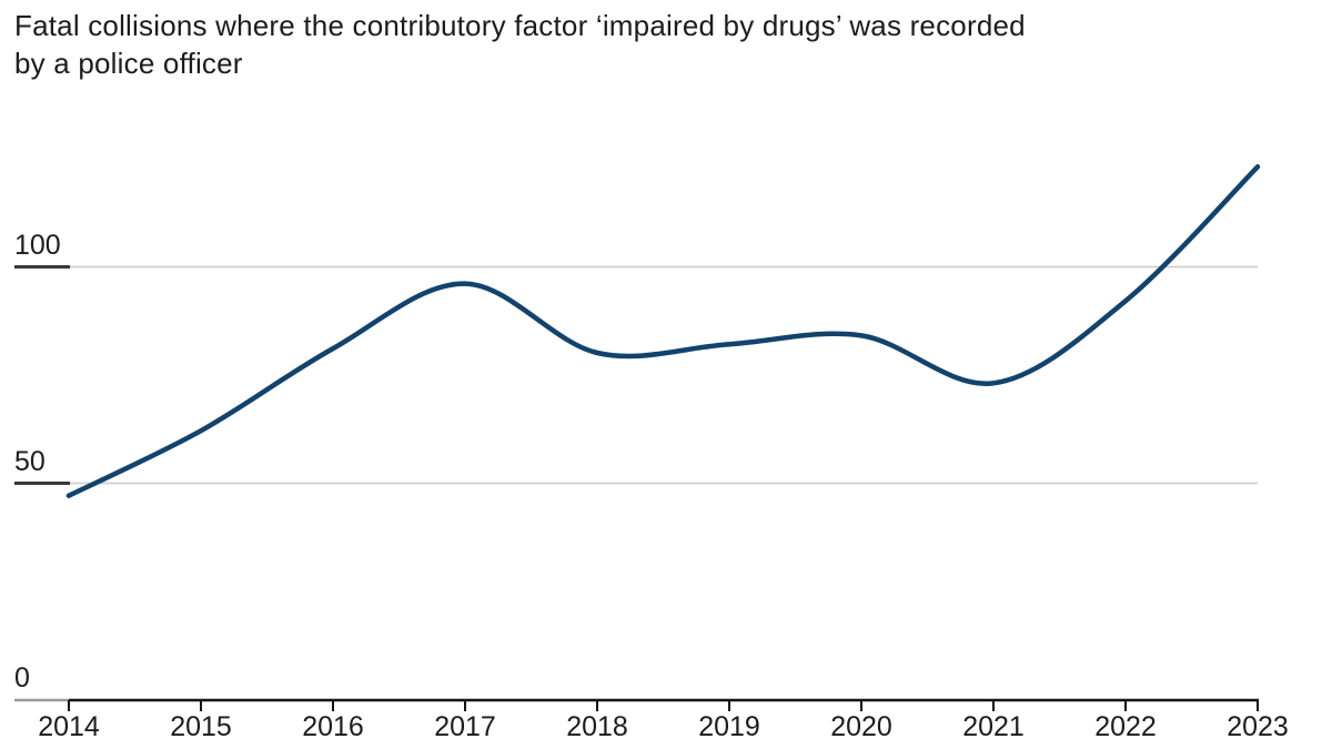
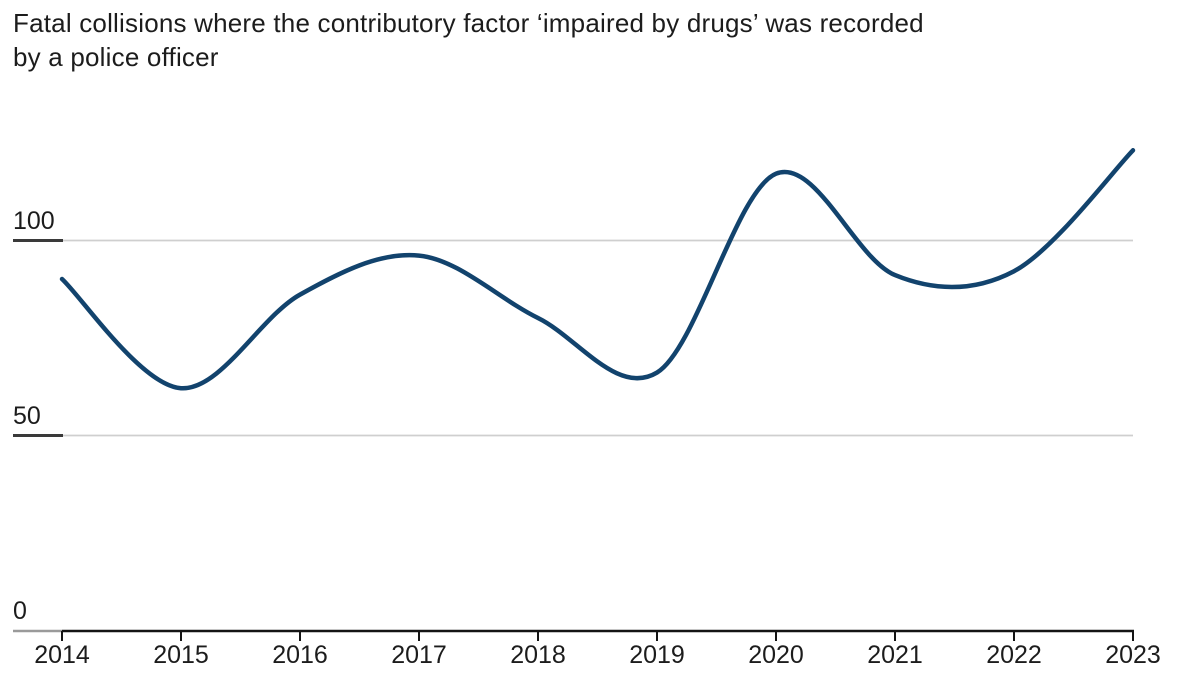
2014: 47 -> 90
2016: 81 -> 86
2019: 82 -> 66
2020: 84 -> 117
2021: 73 -> 91
